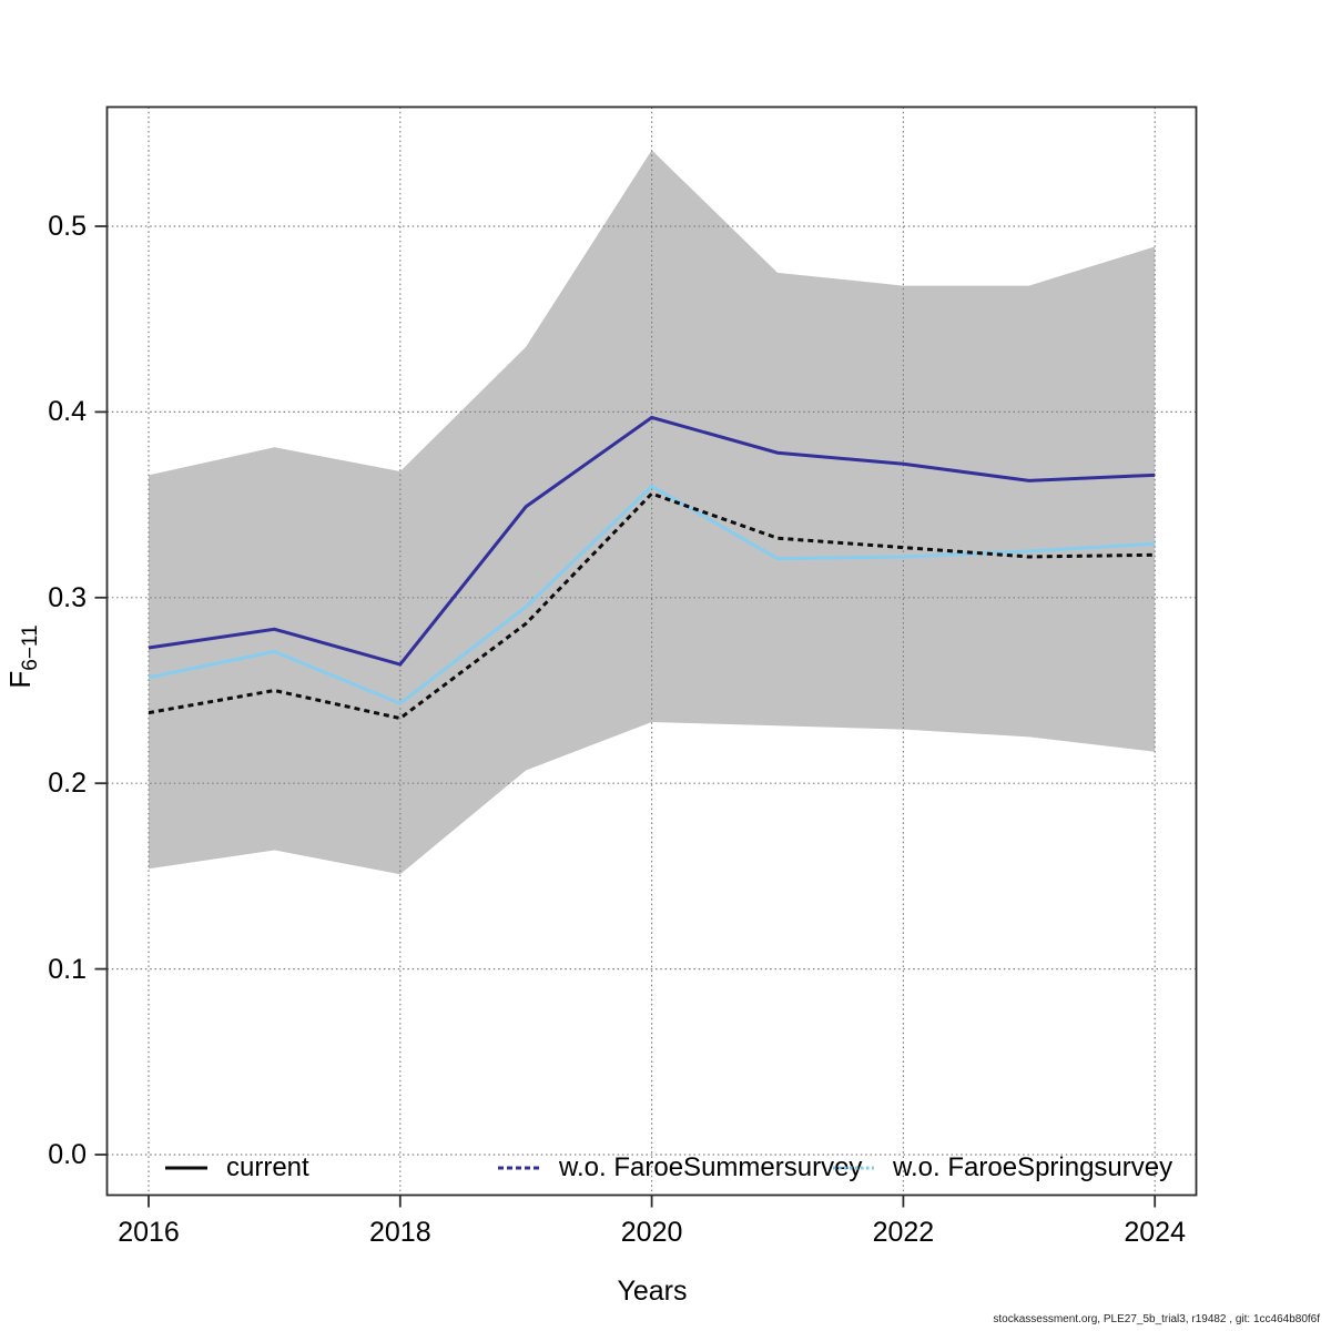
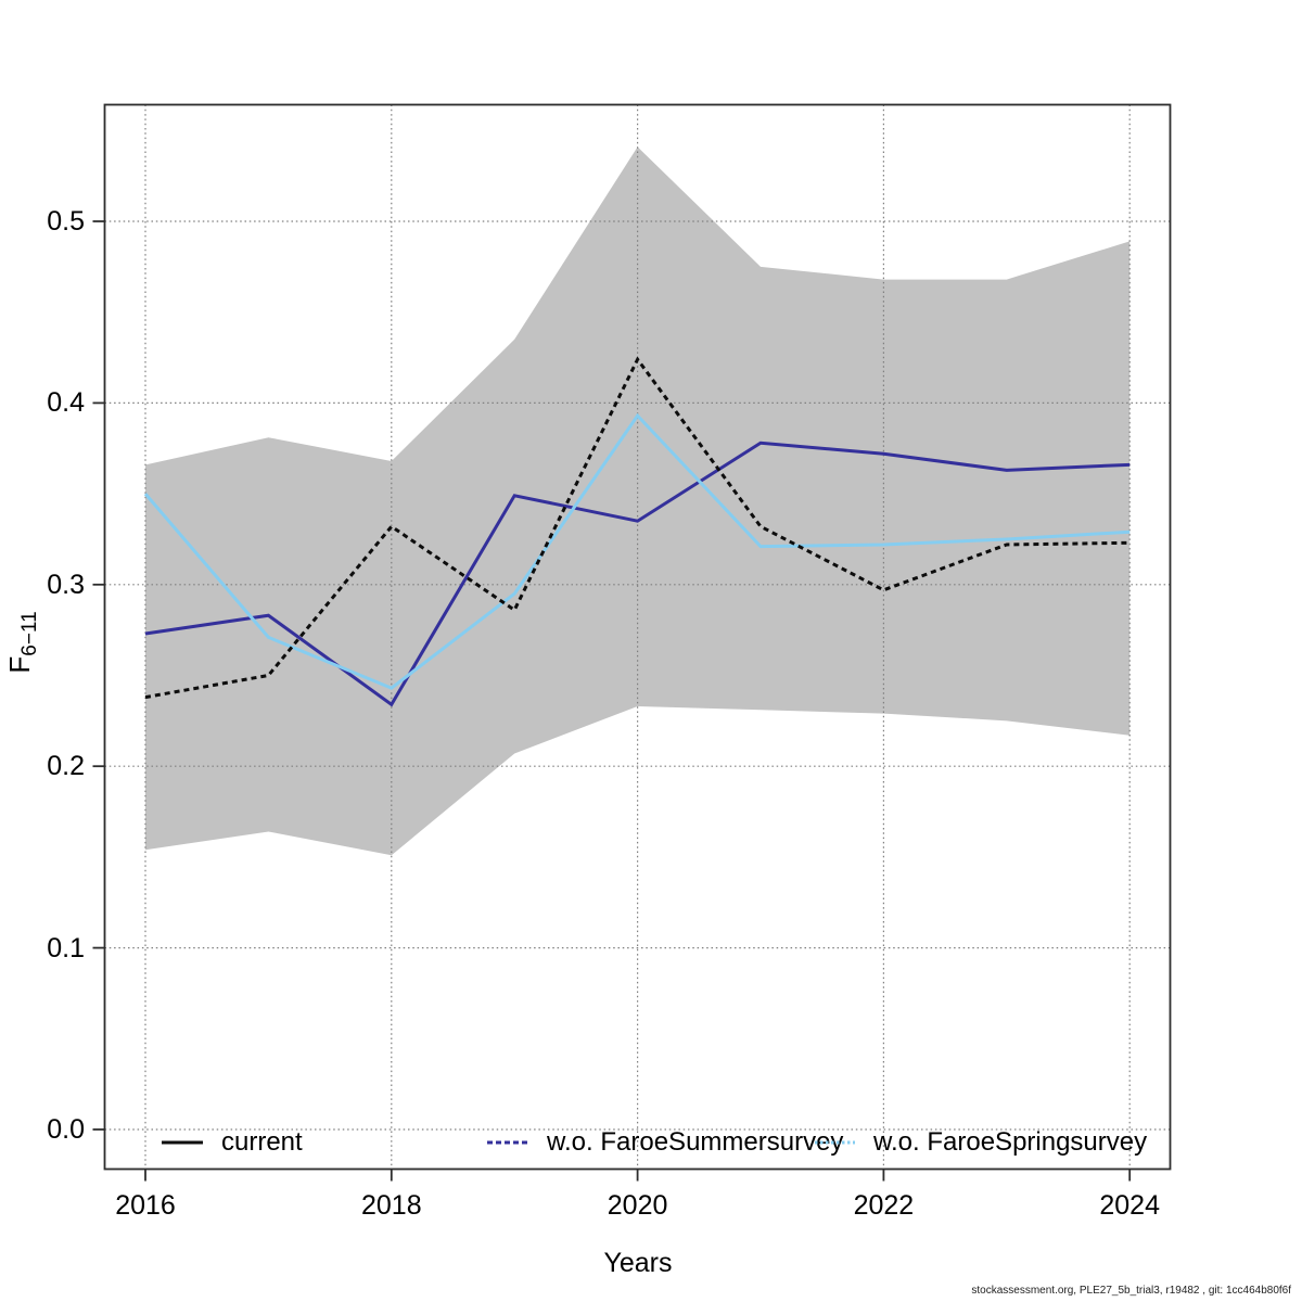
w.o. FaroeSpringsurvey/2016: 0.257 -> 0.350
current/2018: 0.235 -> 0.332
w.o. FaroeSummersurvey/2018: 0.264 -> 0.234
current/2020: 0.356 -> 0.424
w.o. FaroeSummersurvey/2020: 0.397 -> 0.335
w.o. FaroeSpringsurvey/2020: 0.360 -> 0.393
current/2022: 0.327 -> 0.297
